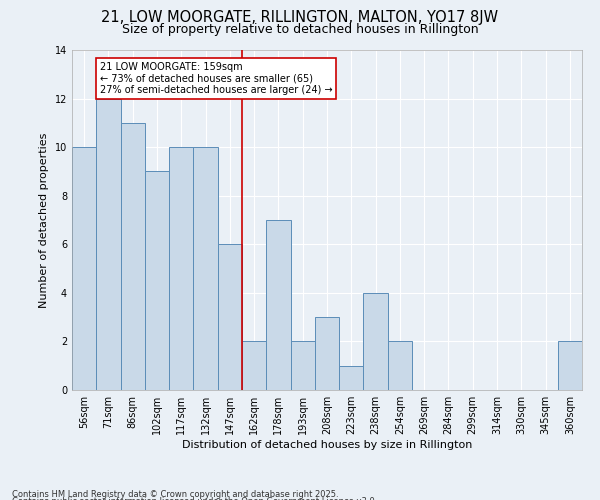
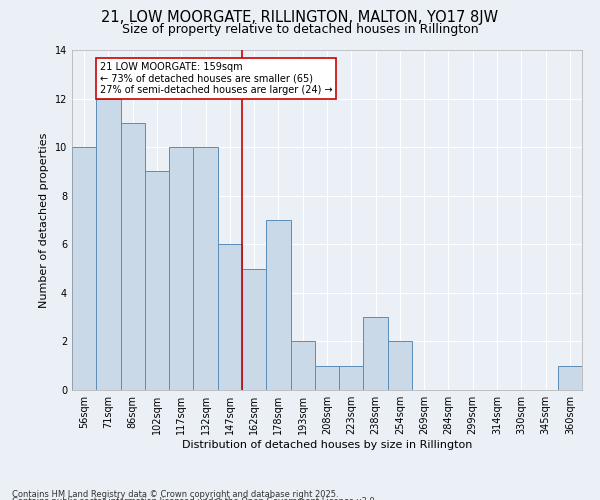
162sqm: 2 -> 5
208sqm: 3 -> 1
238sqm: 4 -> 3
360sqm: 2 -> 1
